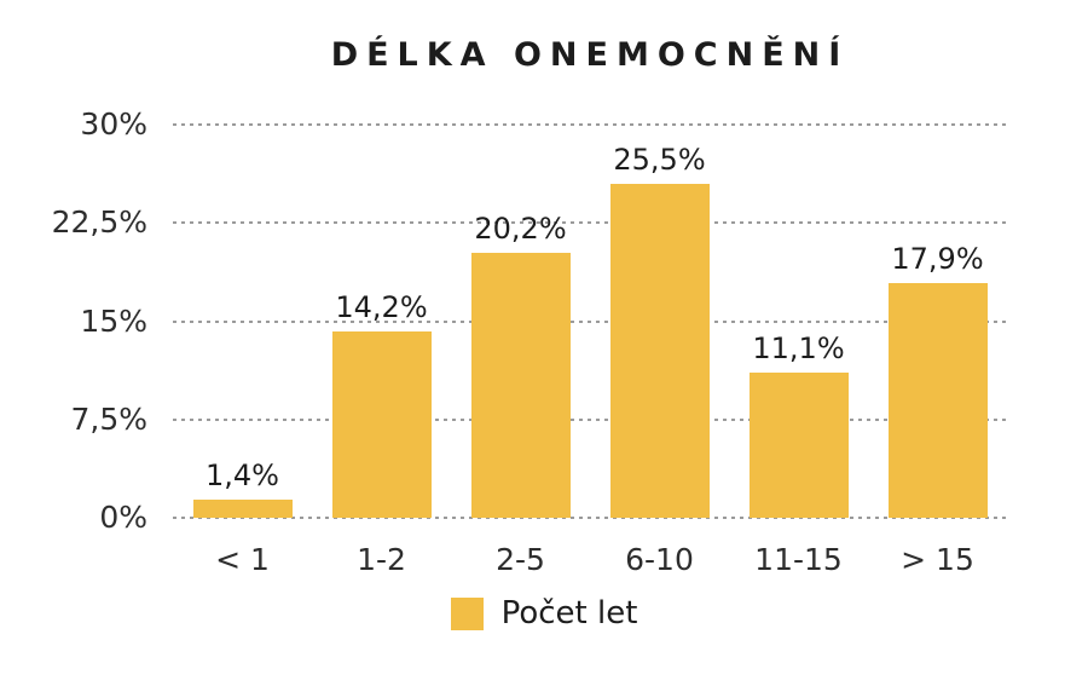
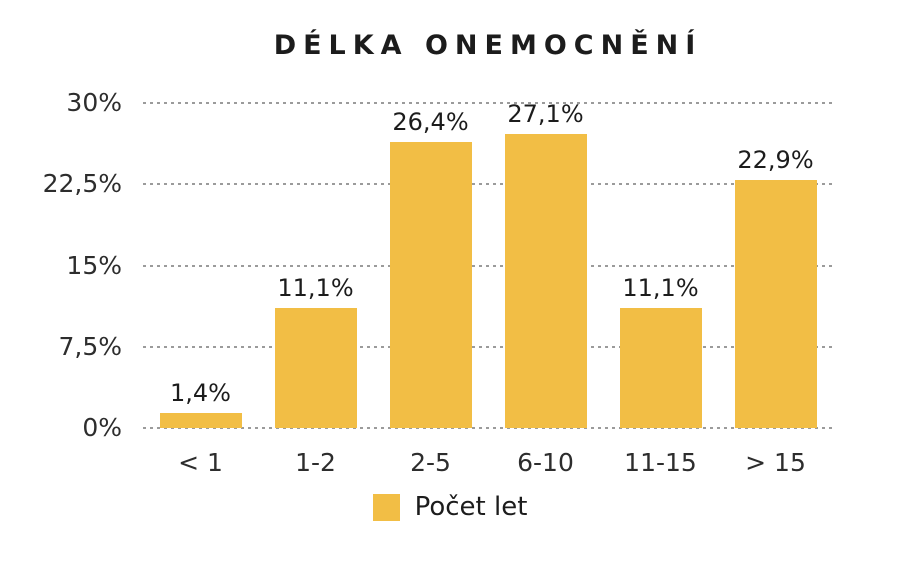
1-2: 14,2% -> 11,1%
2-5: 20,2% -> 26,4%
6-10: 25,5% -> 27,1%
> 15: 17,9% -> 22,9%
